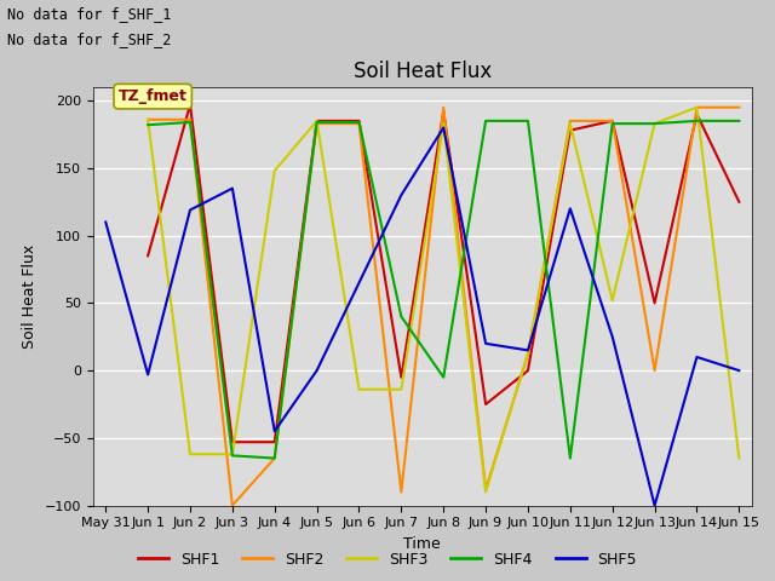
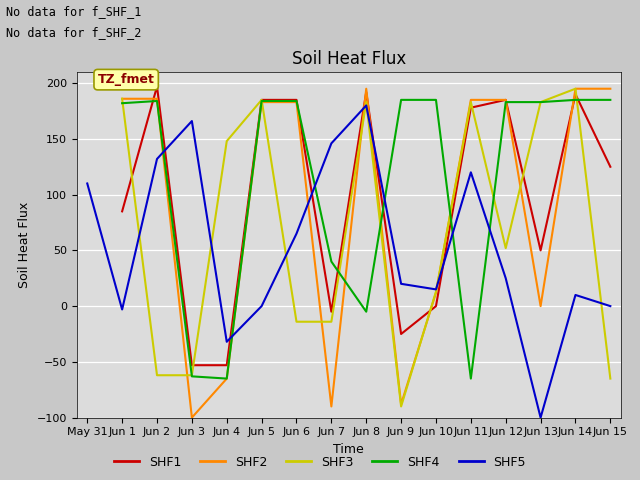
SHF5/Jun 2: 119 -> 132
SHF5/Jun 3: 135 -> 166
SHF5/Jun 4: -45 -> -32
SHF5/Jun 7: 130 -> 146
